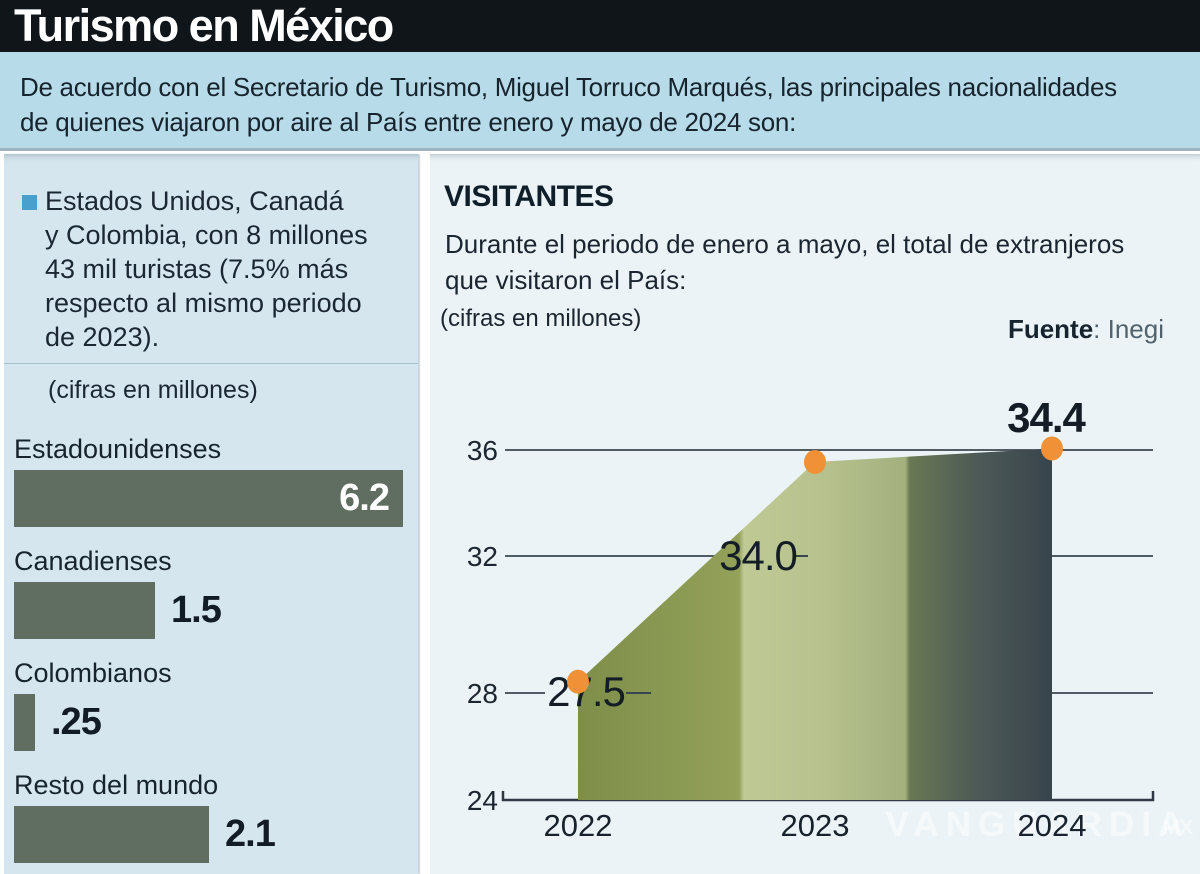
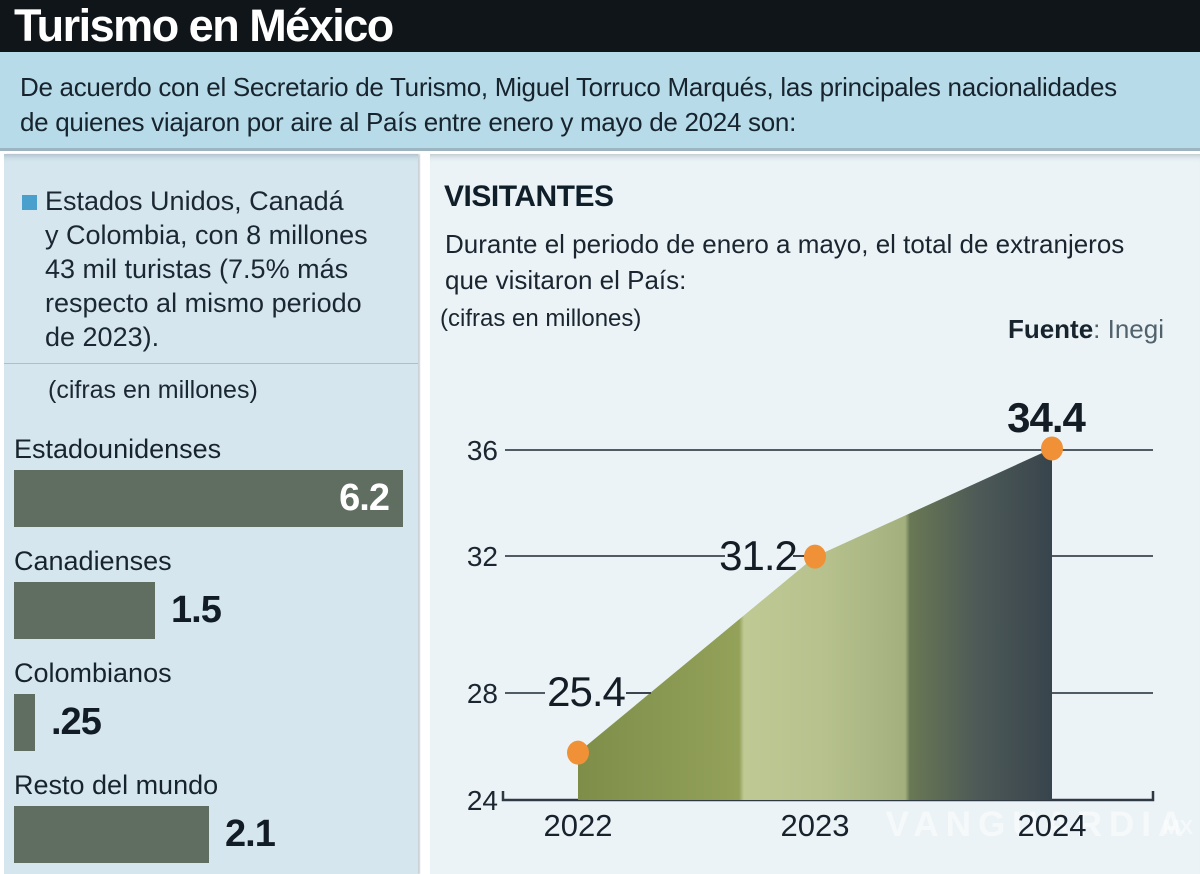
VISITANTES/2022: 27.5 -> 25.4
VISITANTES/2023: 34.0 -> 31.2
